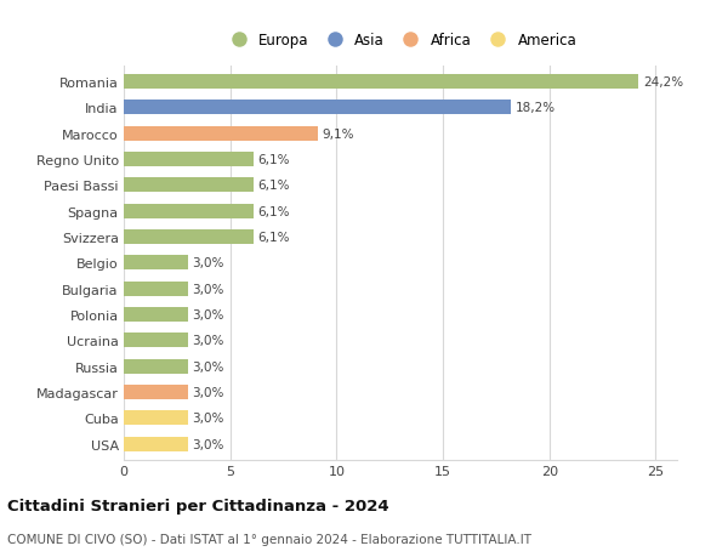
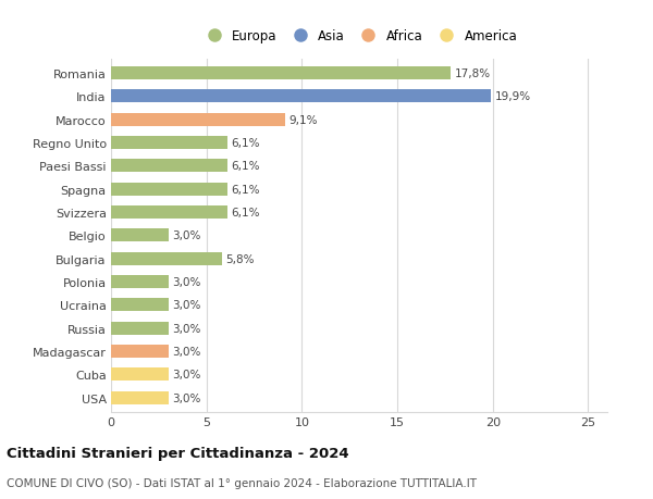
Romania: 24,2% -> 17,8%
India: 18,2% -> 19,9%
Bulgaria: 3,0% -> 5,8%
